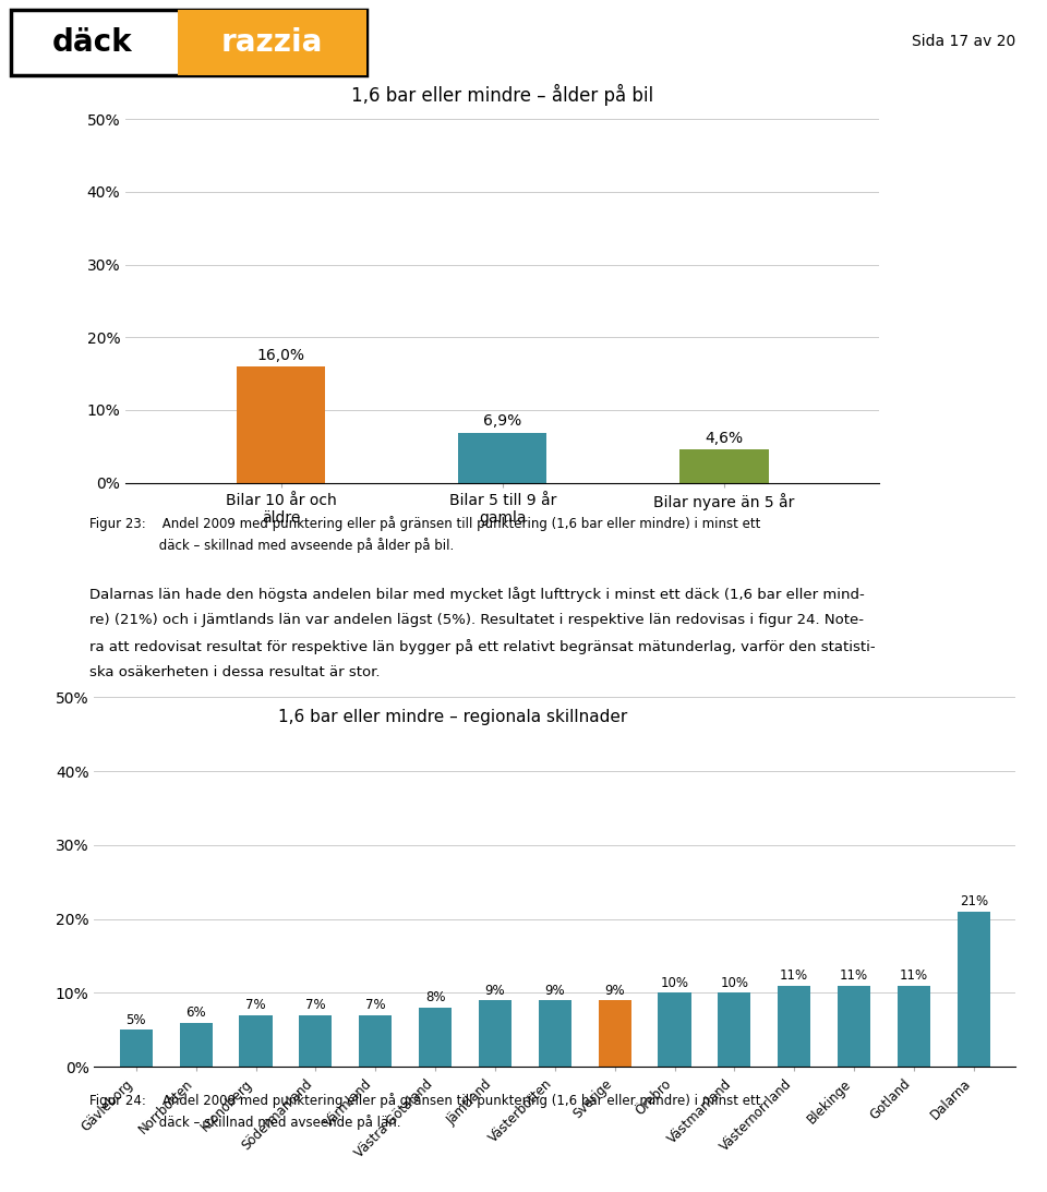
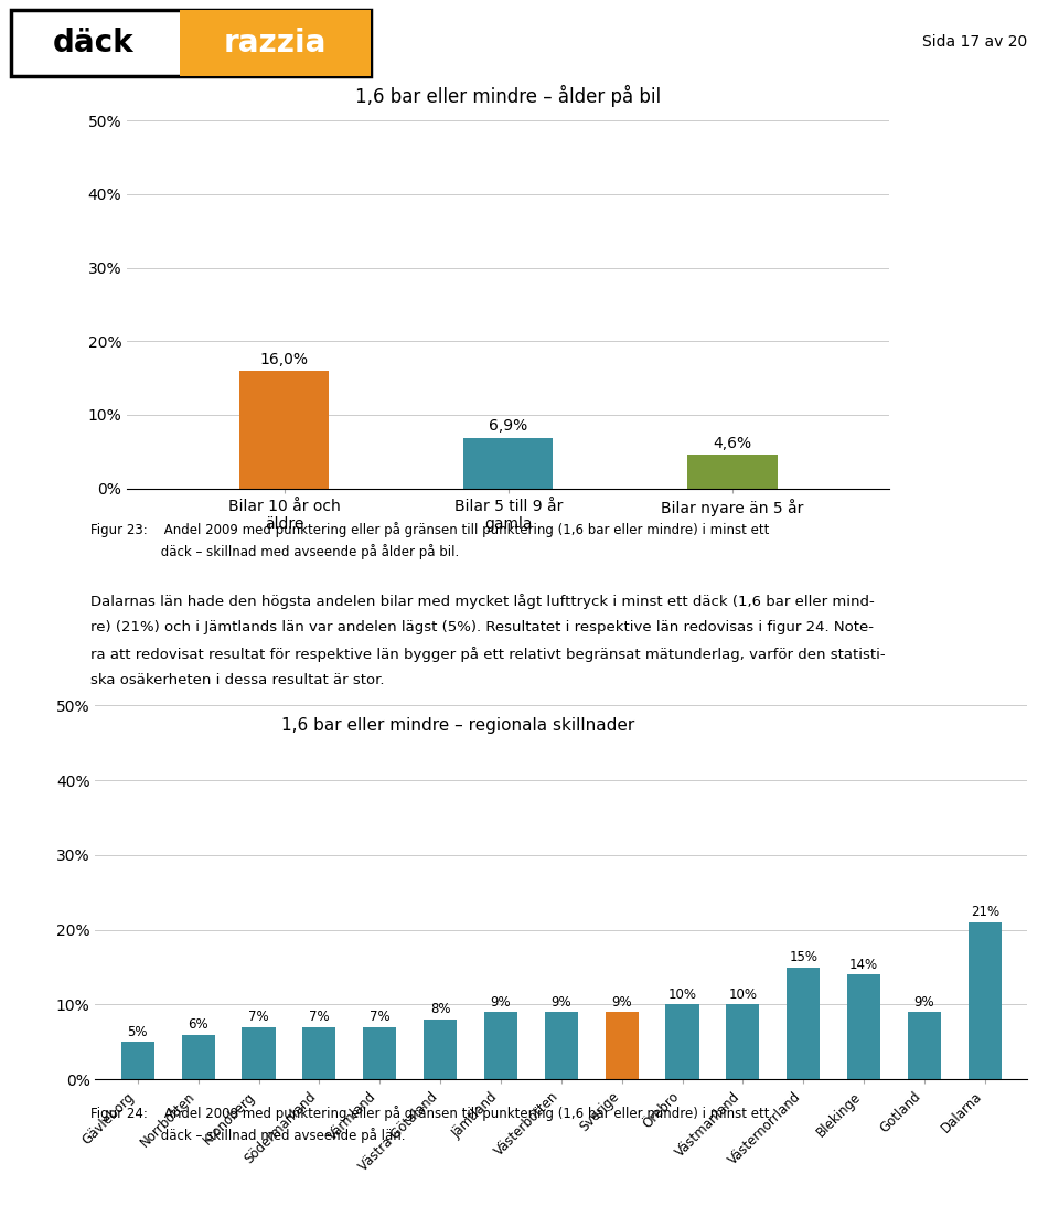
Västernorrland: 11% -> 15%
Blekinge: 11% -> 14%
Gotland: 11% -> 9%
